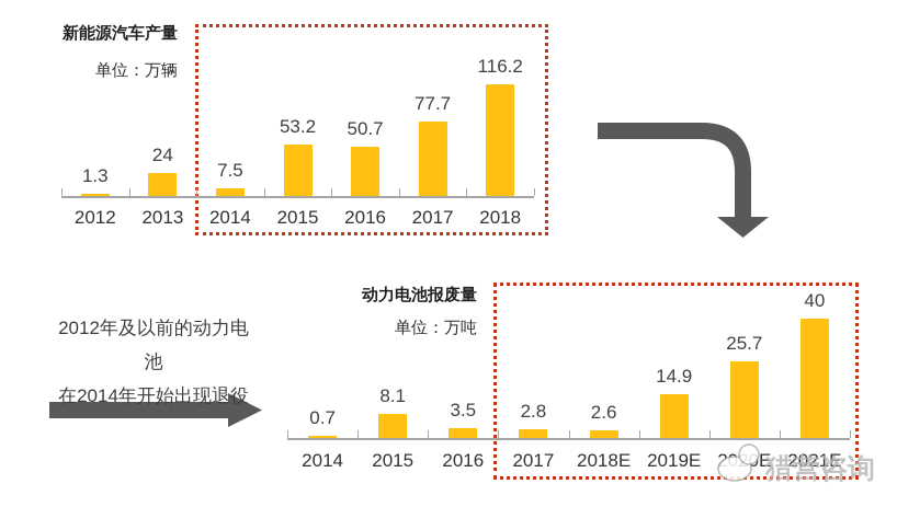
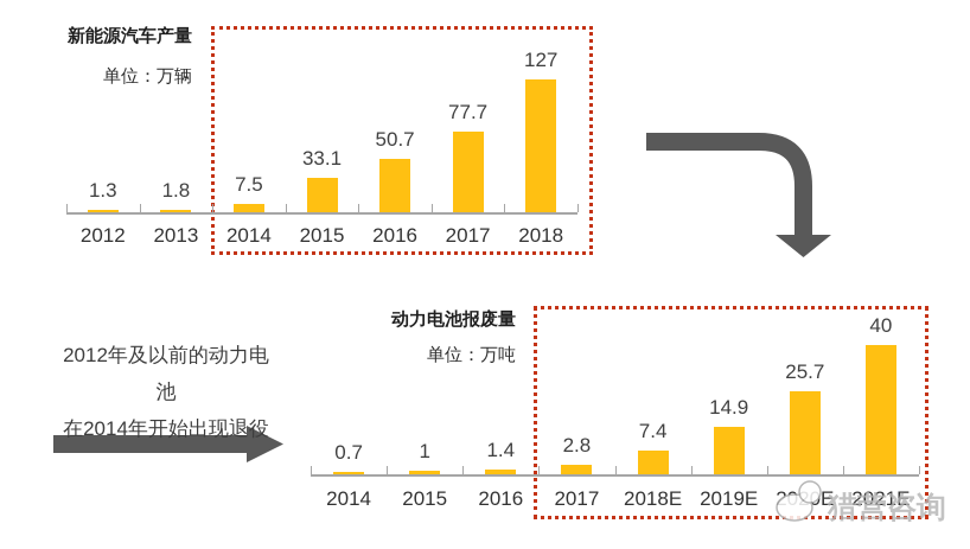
新能源汽车产量/2013: 24 -> 1.8
新能源汽车产量/2015: 53.2 -> 33.1
新能源汽车产量/2018: 116.2 -> 127
动力电池报废量/2015: 8.1 -> 1
动力电池报废量/2016: 3.5 -> 1.4
动力电池报废量/2018E: 2.6 -> 7.4
